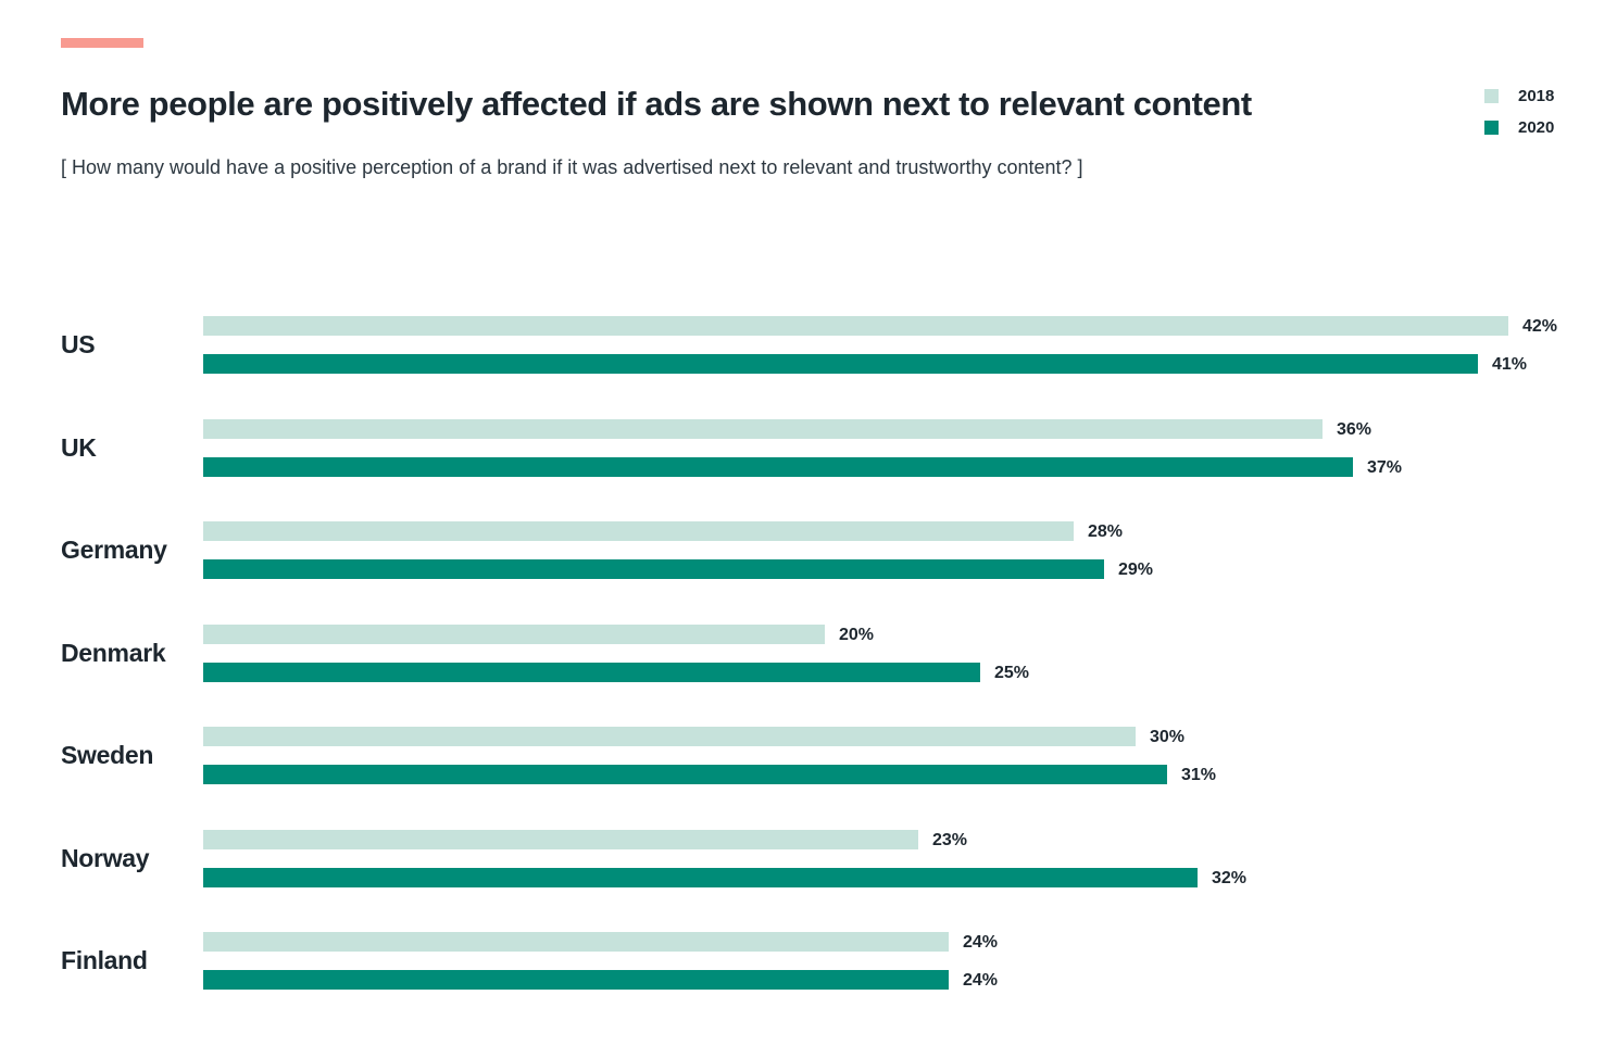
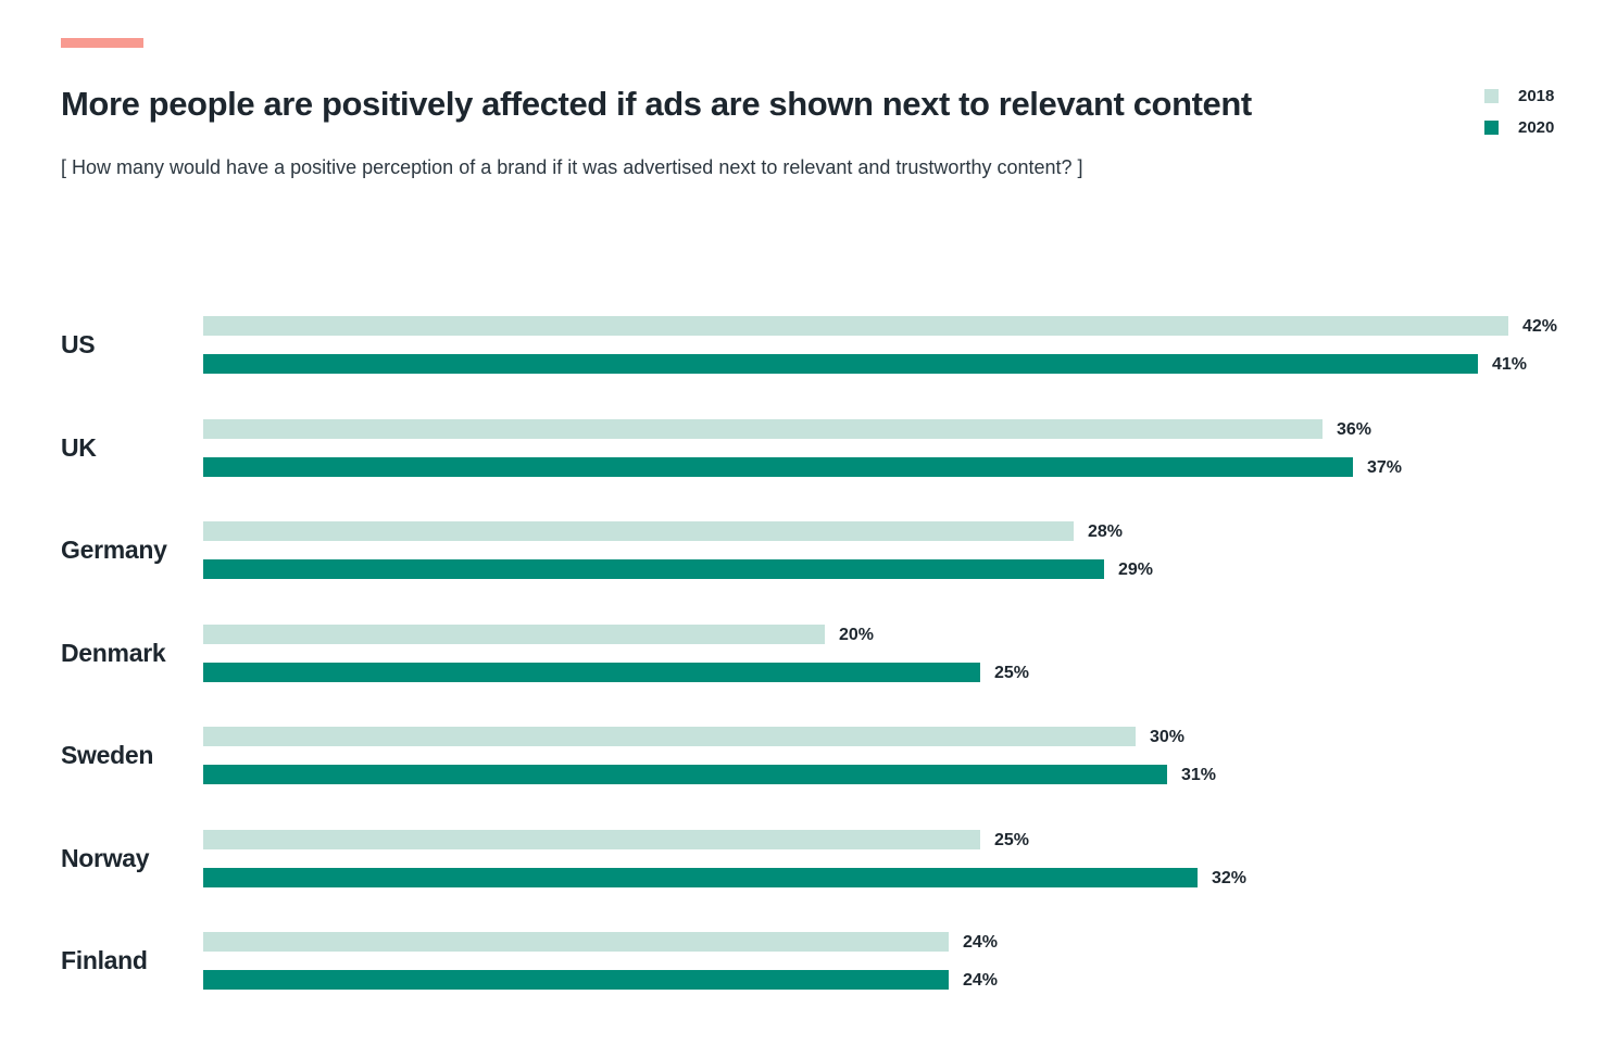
2018/Norway: 23% -> 25%
